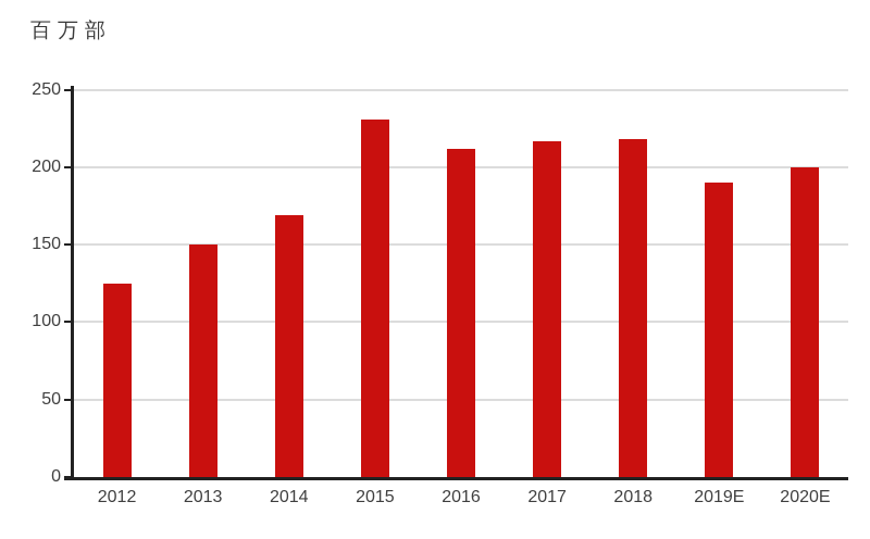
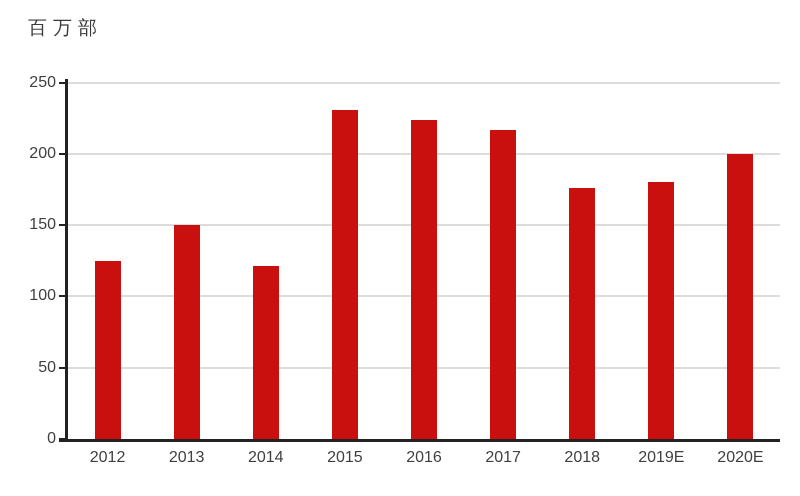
2014: 169 -> 121
2016: 212 -> 224
2018: 218 -> 176
2019E: 190 -> 180
